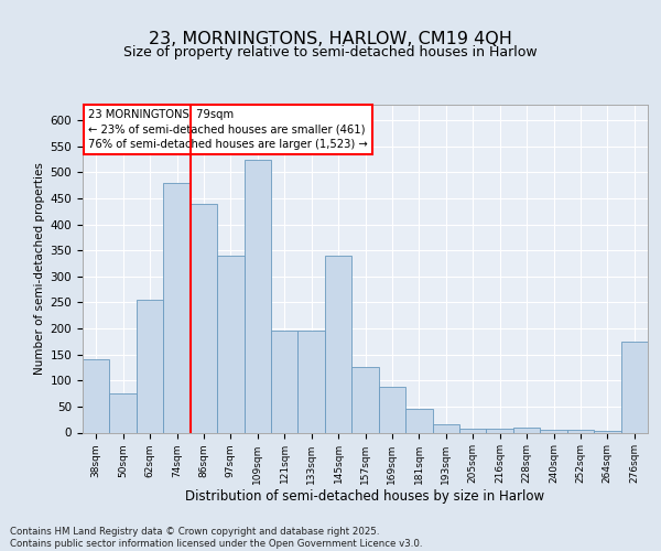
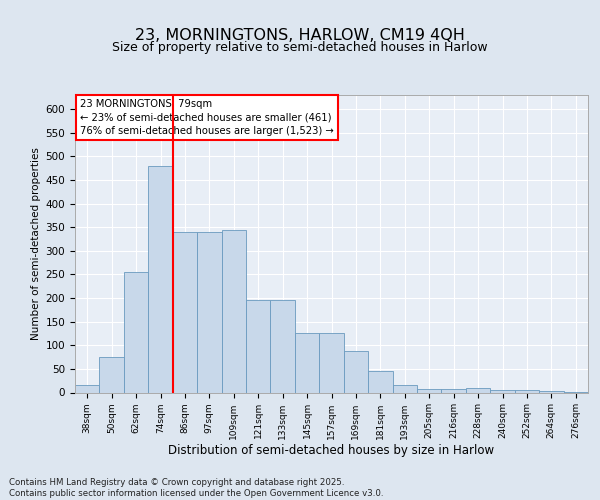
38sqm: 140 -> 15
86sqm: 440 -> 340
109sqm: 525 -> 345
145sqm: 340 -> 125
276sqm: 175 -> 2
